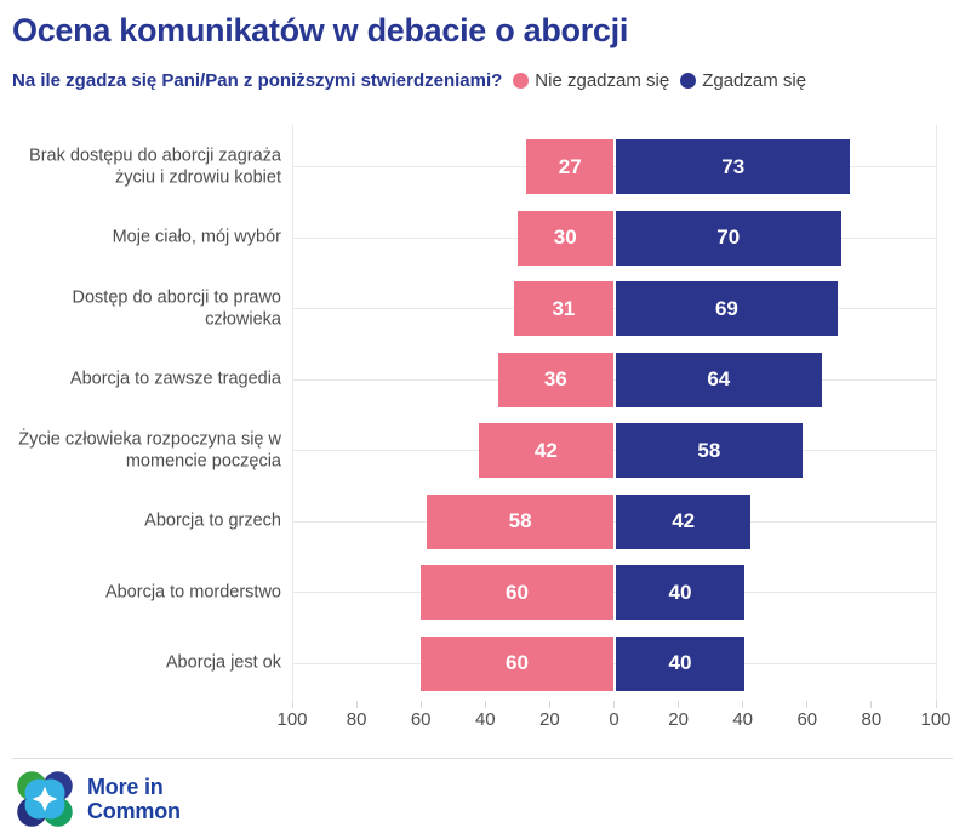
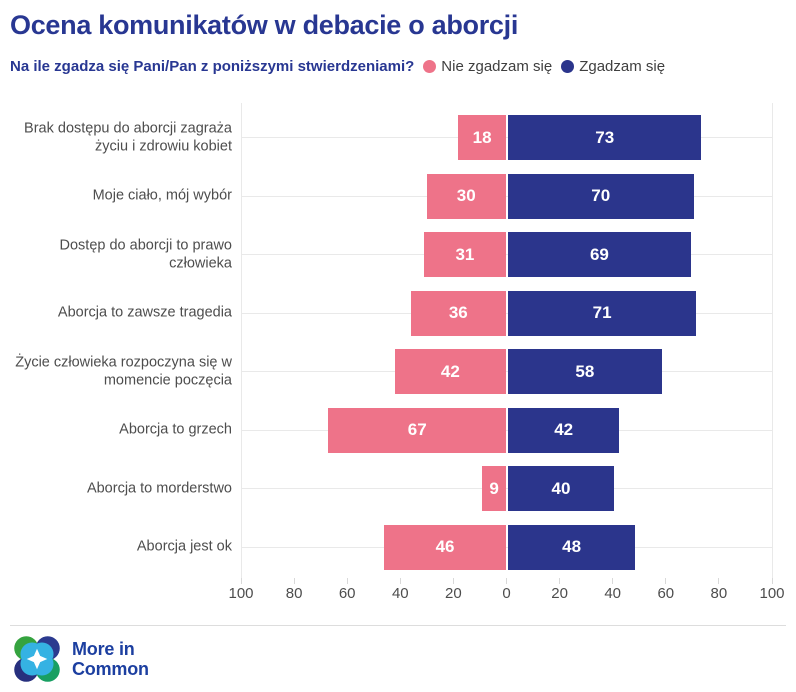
Nie zgadzam się/Brak dostępu do aborcji zagraża życiu i zdrowiu kobiet: 27 -> 18
Zgadzam się/Aborcja to zawsze tragedia: 64 -> 71
Nie zgadzam się/Aborcja to grzech: 58 -> 67
Nie zgadzam się/Aborcja to morderstwo: 60 -> 9
Nie zgadzam się/Aborcja jest ok: 60 -> 46
Zgadzam się/Aborcja jest ok: 40 -> 48
